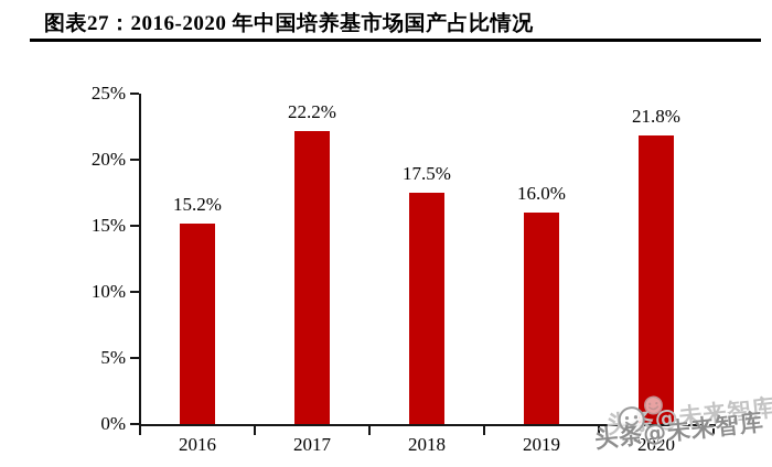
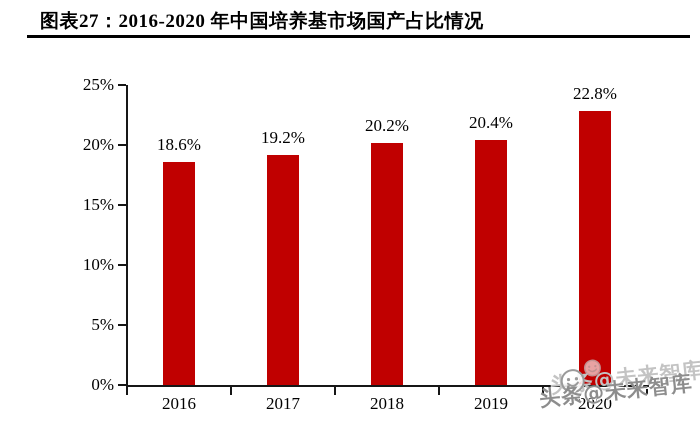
2016: 15.2% -> 18.6%
2017: 22.2% -> 19.2%
2018: 17.5% -> 20.2%
2019: 16.0% -> 20.4%
2020: 21.8% -> 22.8%
